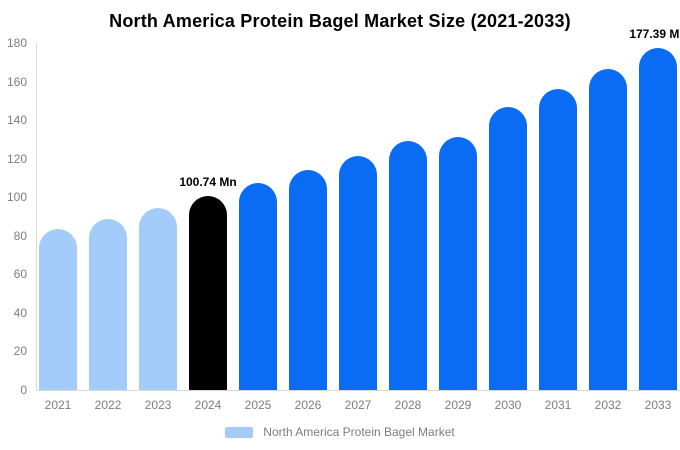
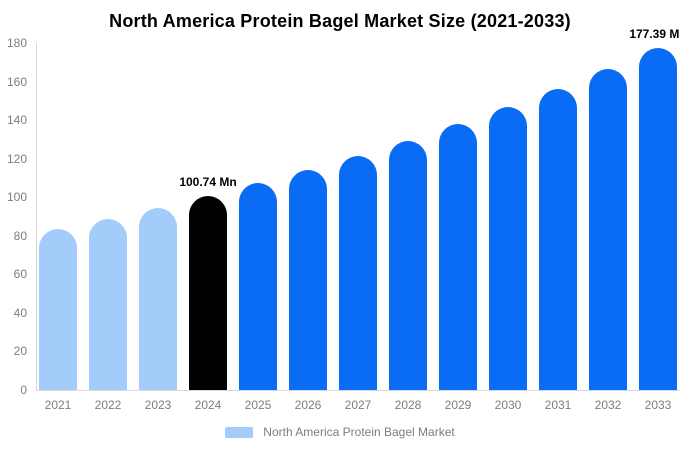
2029: 131 -> 138
